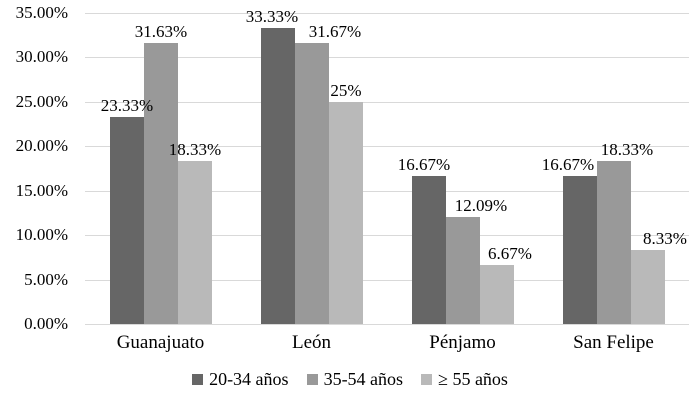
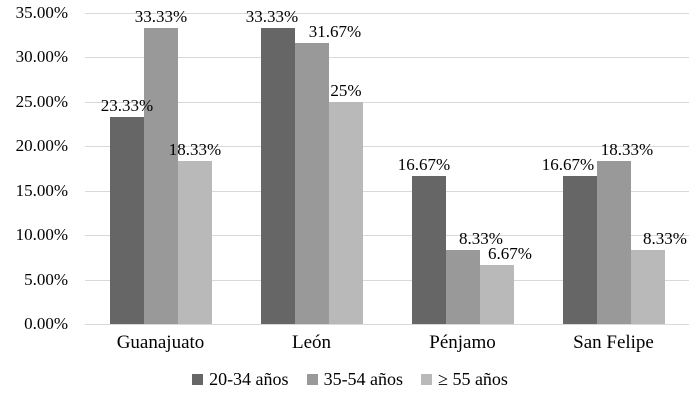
35-54 años/Guanajuato: 31.63% -> 33.33%
35-54 años/Pénjamo: 12.09% -> 8.33%
